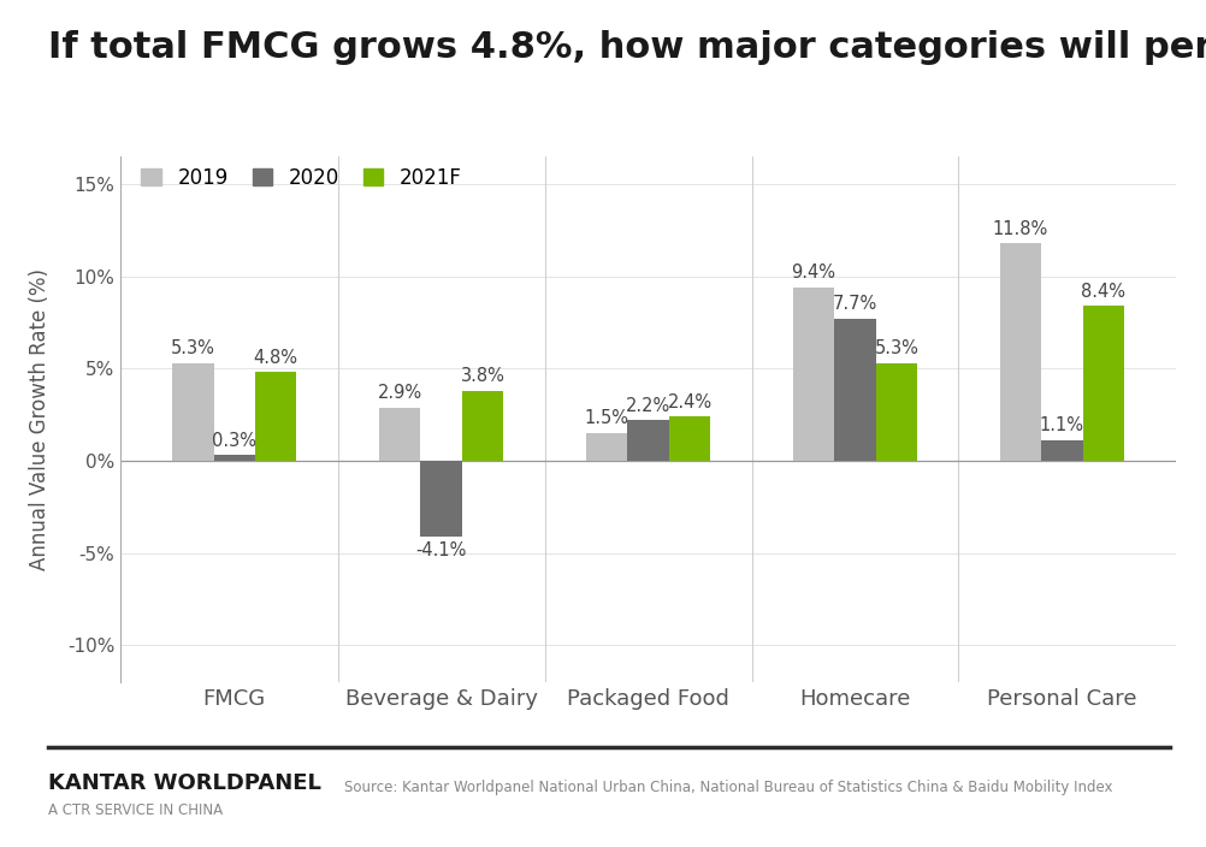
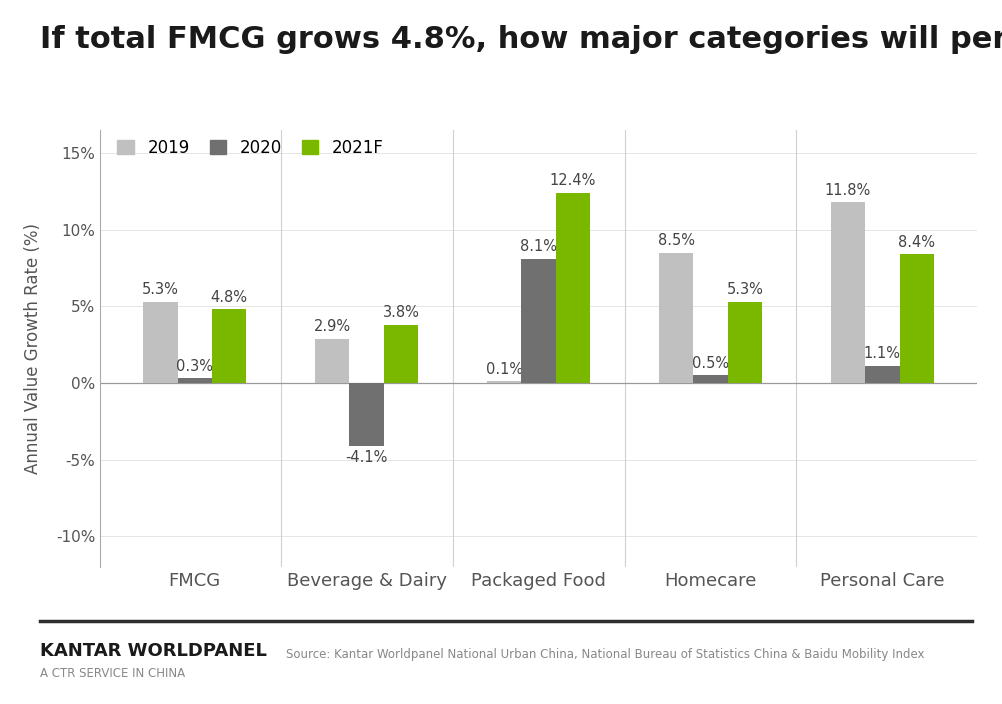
2019/Packaged Food: 1.5% -> 0.1%
2020/Packaged Food: 2.2% -> 8.1%
2021F/Packaged Food: 2.4% -> 12.4%
2019/Homecare: 9.4% -> 8.5%
2020/Homecare: 7.7% -> 0.5%
